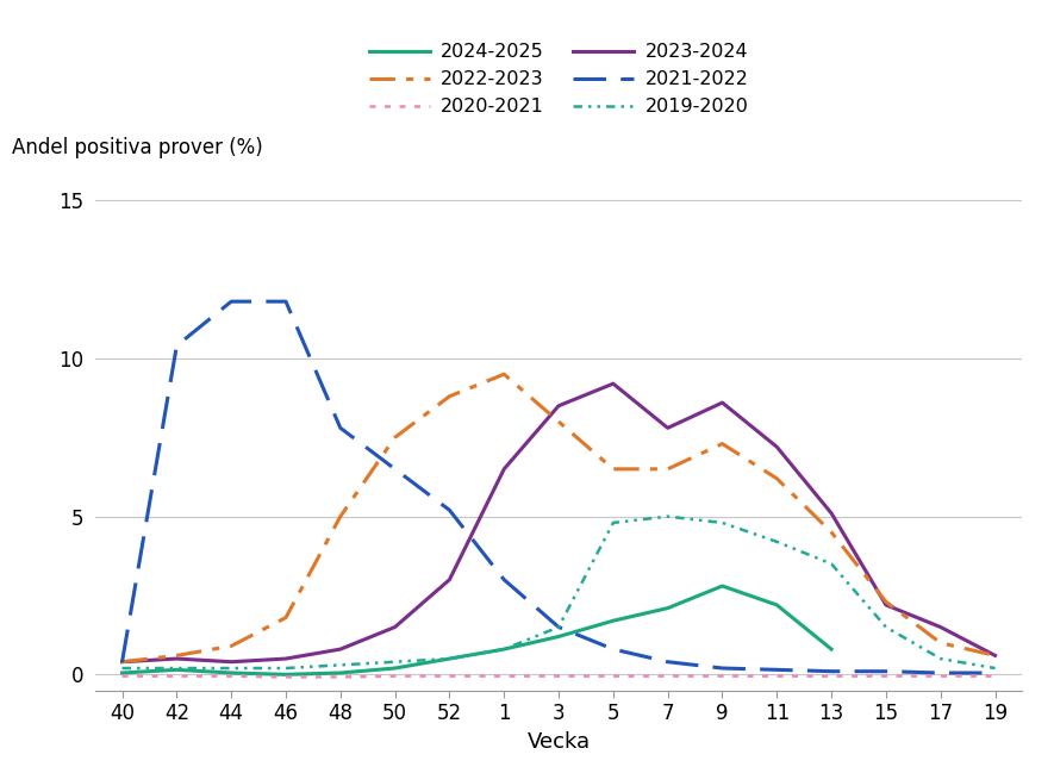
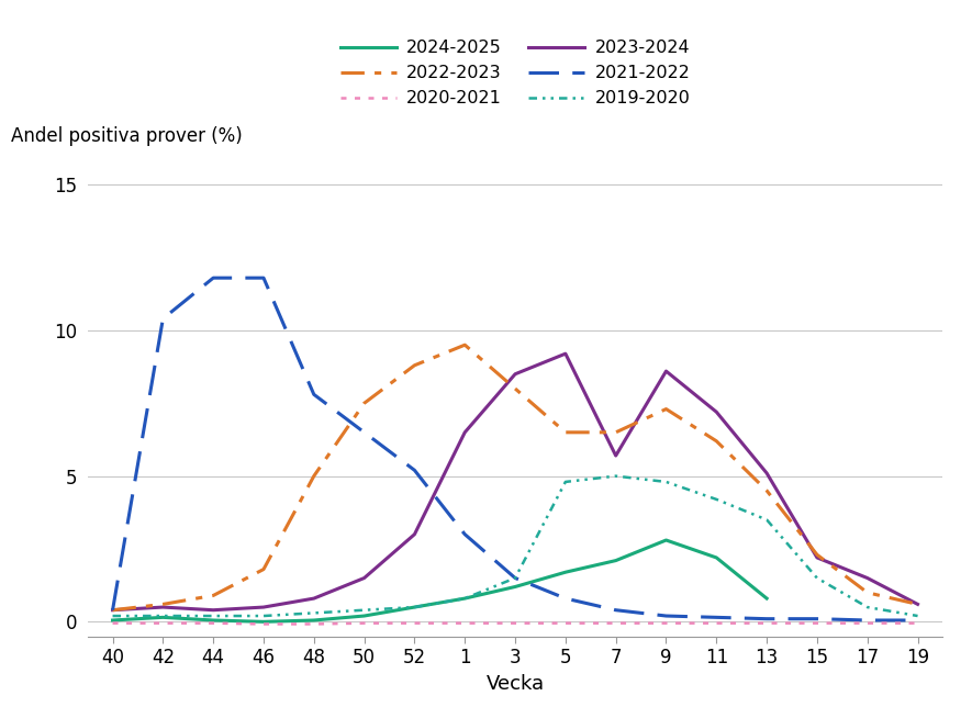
2023-2024/7: 7.8 -> 5.7
